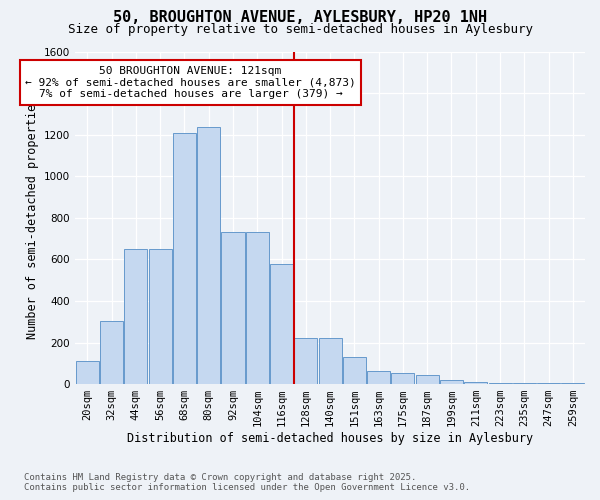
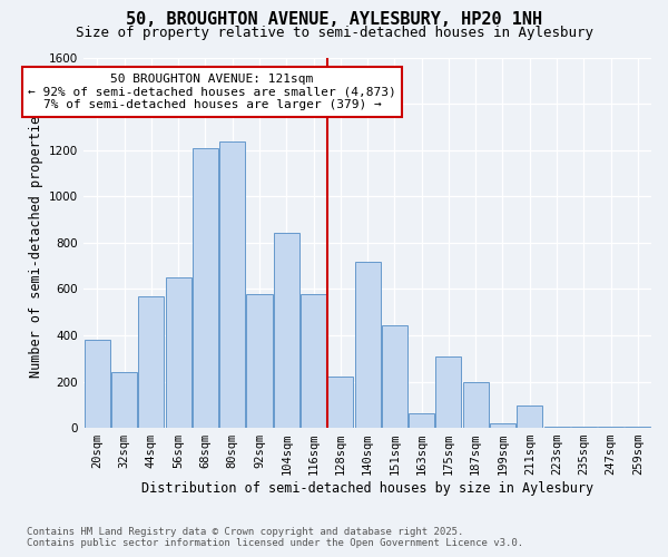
20sqm: 110 -> 380
32sqm: 305 -> 240
44sqm: 650 -> 570
92sqm: 730 -> 580
104sqm: 730 -> 840
140sqm: 220 -> 715
151sqm: 130 -> 445
175sqm: 55 -> 310
187sqm: 45 -> 200
211sqm: 10 -> 95
